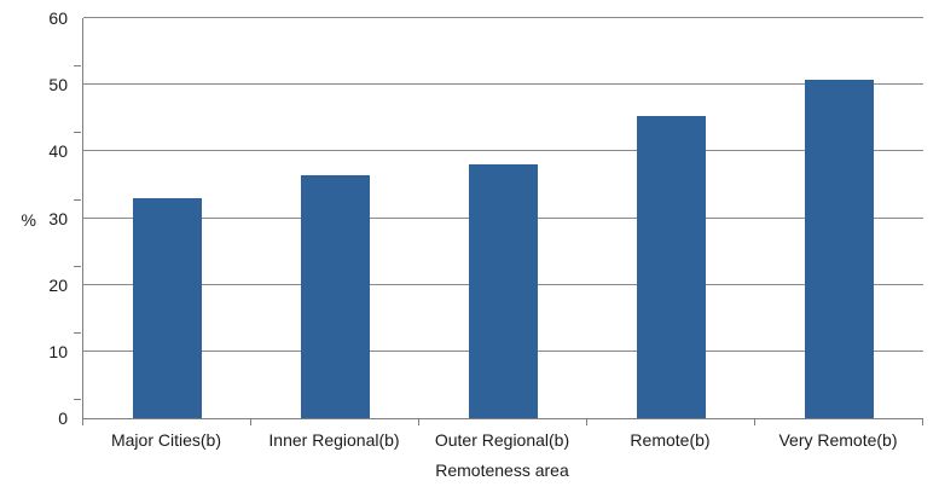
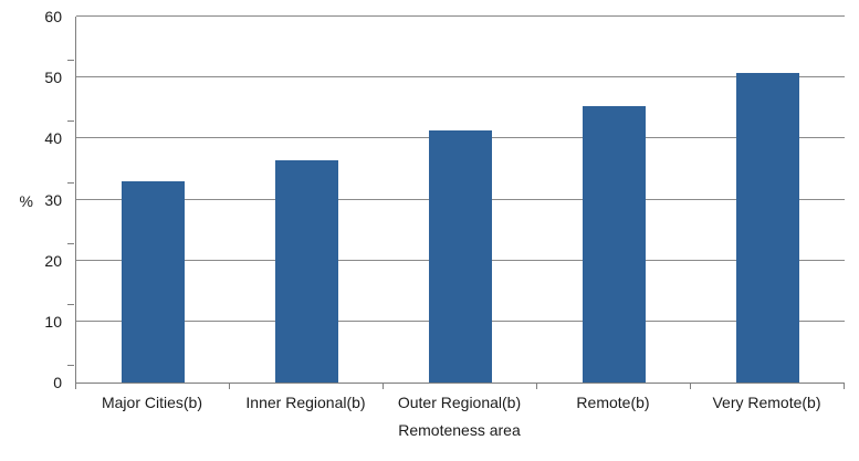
Outer Regional(b): 38 -> 41
